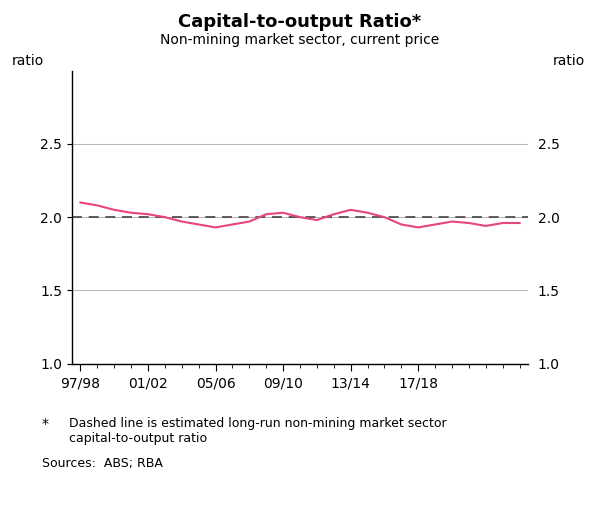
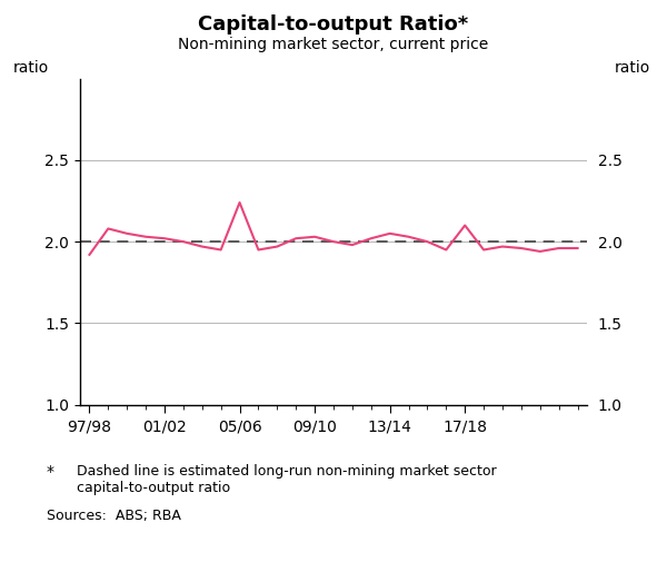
97/98: 2.10 -> 1.92
05/06: 1.93 -> 2.24
17/18: 1.93 -> 2.10
